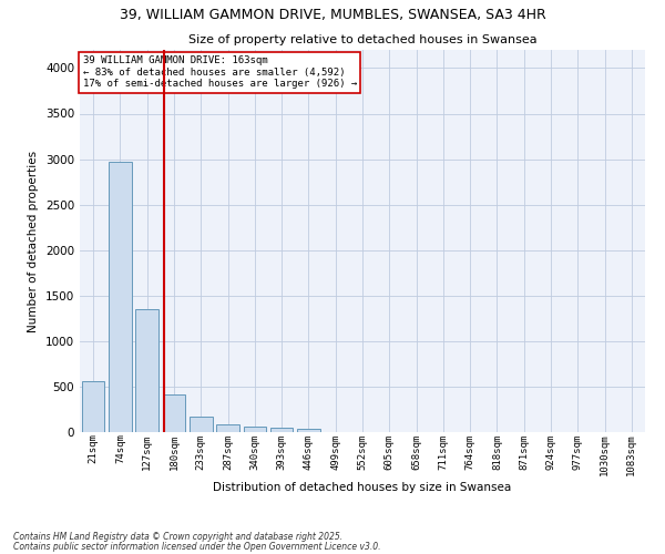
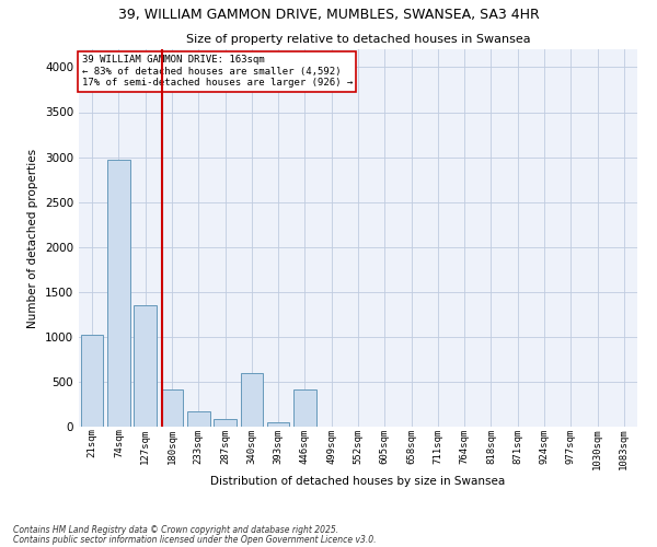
21sqm: 560 -> 1020
340sqm: 60 -> 600
446sqm: 40 -> 420
